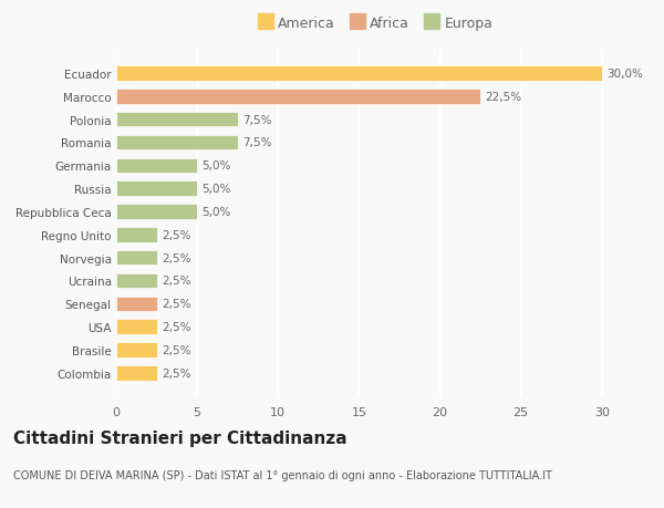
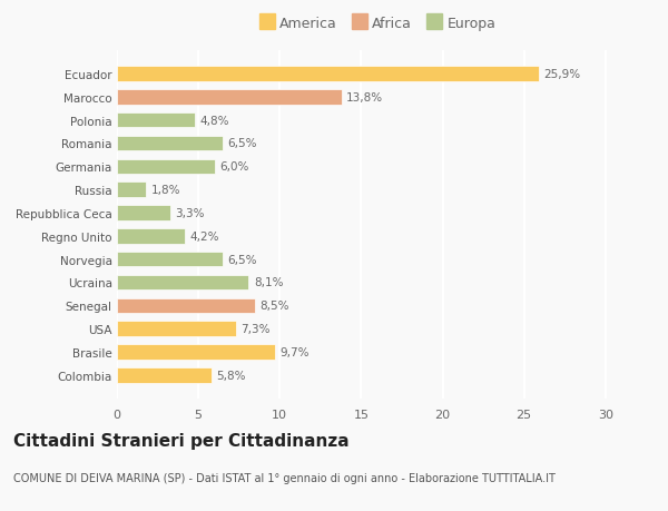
Ecuador: 30,0% -> 25,9%
Marocco: 22,5% -> 13,8%
Polonia: 7,5% -> 4,8%
Romania: 7,5% -> 6,5%
Germania: 5,0% -> 6,0%
Russia: 5,0% -> 1,8%
Repubblica Ceca: 5,0% -> 3,3%
Regno Unito: 2,5% -> 4,2%
Norvegia: 2,5% -> 6,5%
Ucraina: 2,5% -> 8,1%
Senegal: 2,5% -> 8,5%
USA: 2,5% -> 7,3%
Brasile: 2,5% -> 9,7%
Colombia: 2,5% -> 5,8%
